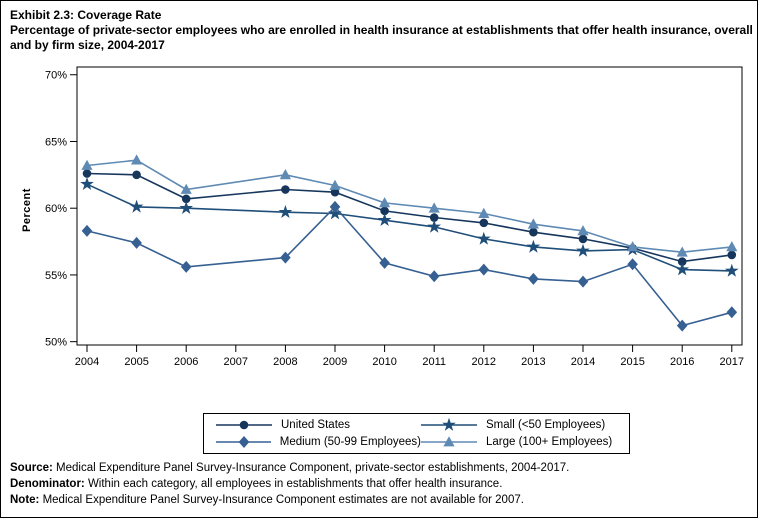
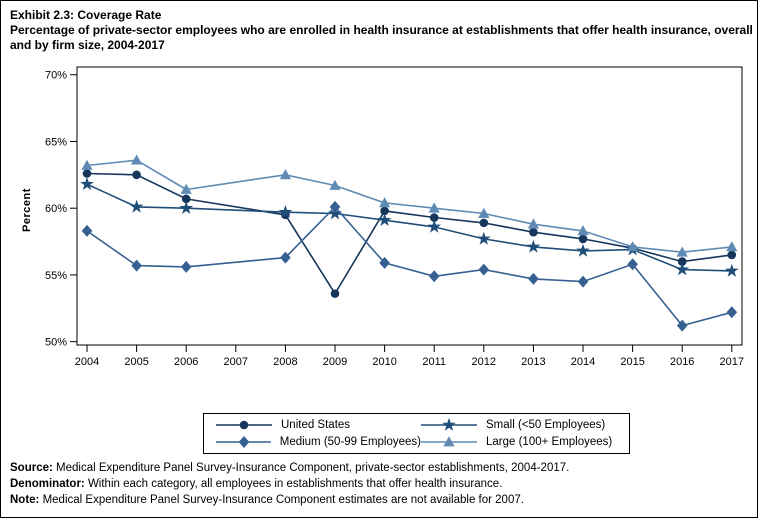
Medium (50-99 Employees)/2005: 57.4% -> 55.7%
United States/2008: 61.4% -> 59.5%
United States/2009: 61.2% -> 53.6%
